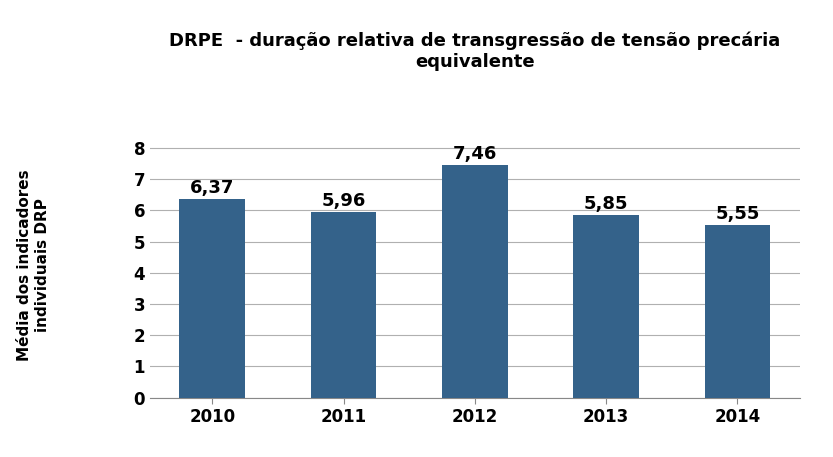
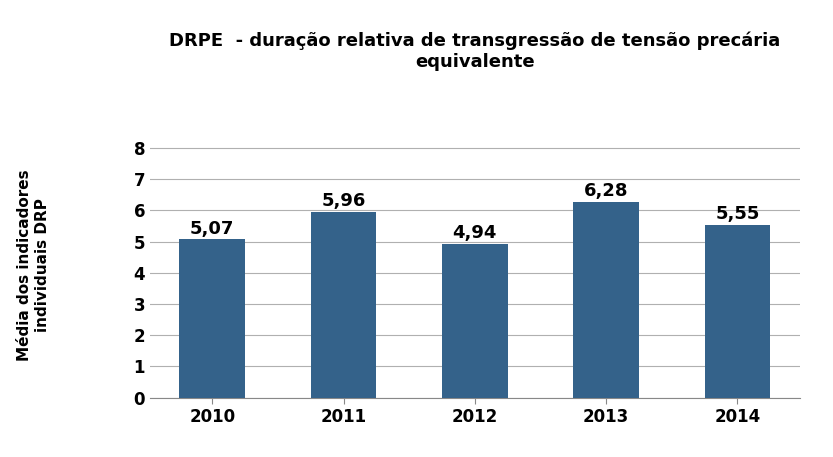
2010: 6,37 -> 5,07
2012: 7,46 -> 4,94
2013: 5,85 -> 6,28
